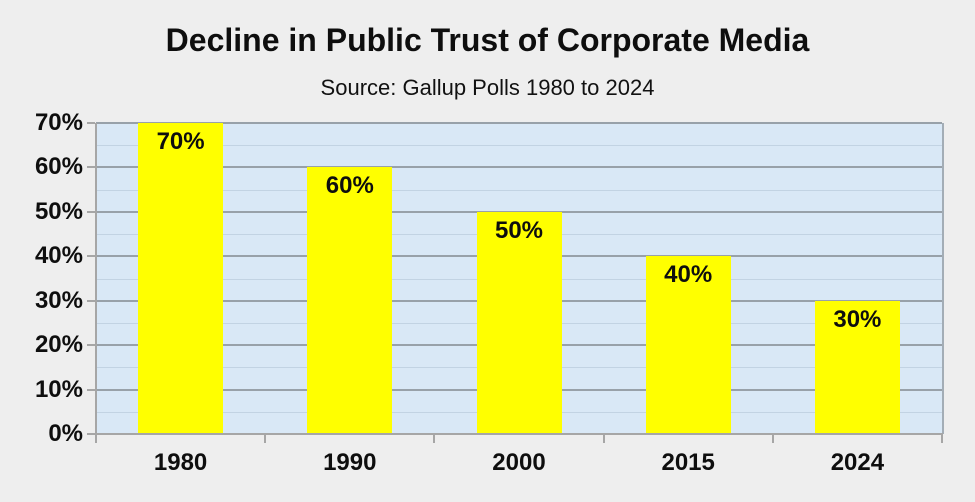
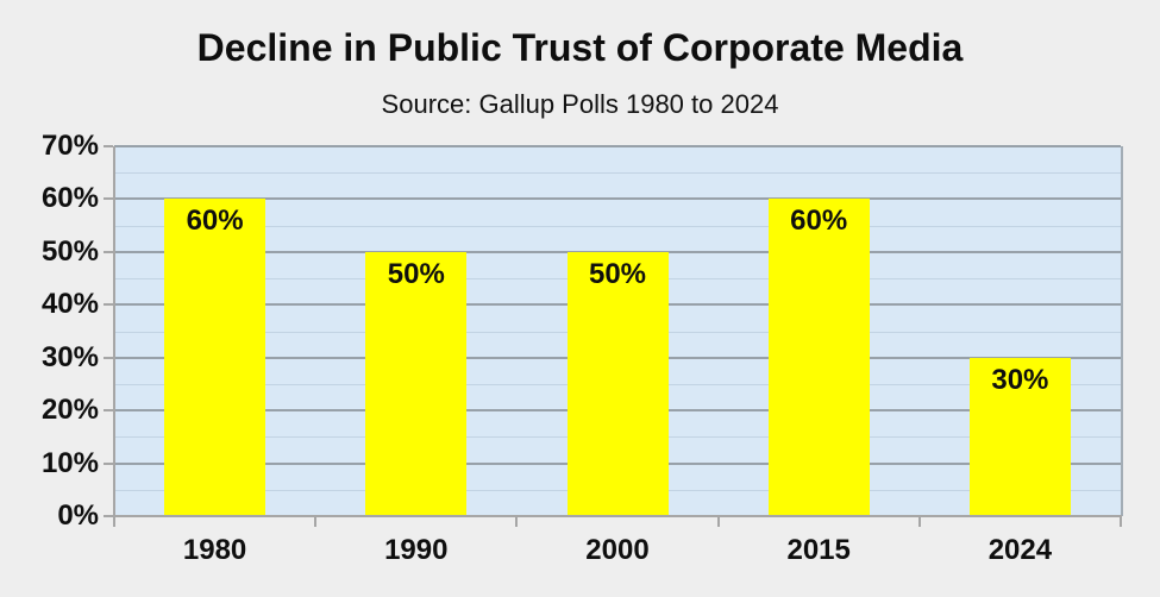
1980: 70% -> 60%
1990: 60% -> 50%
2015: 40% -> 60%
